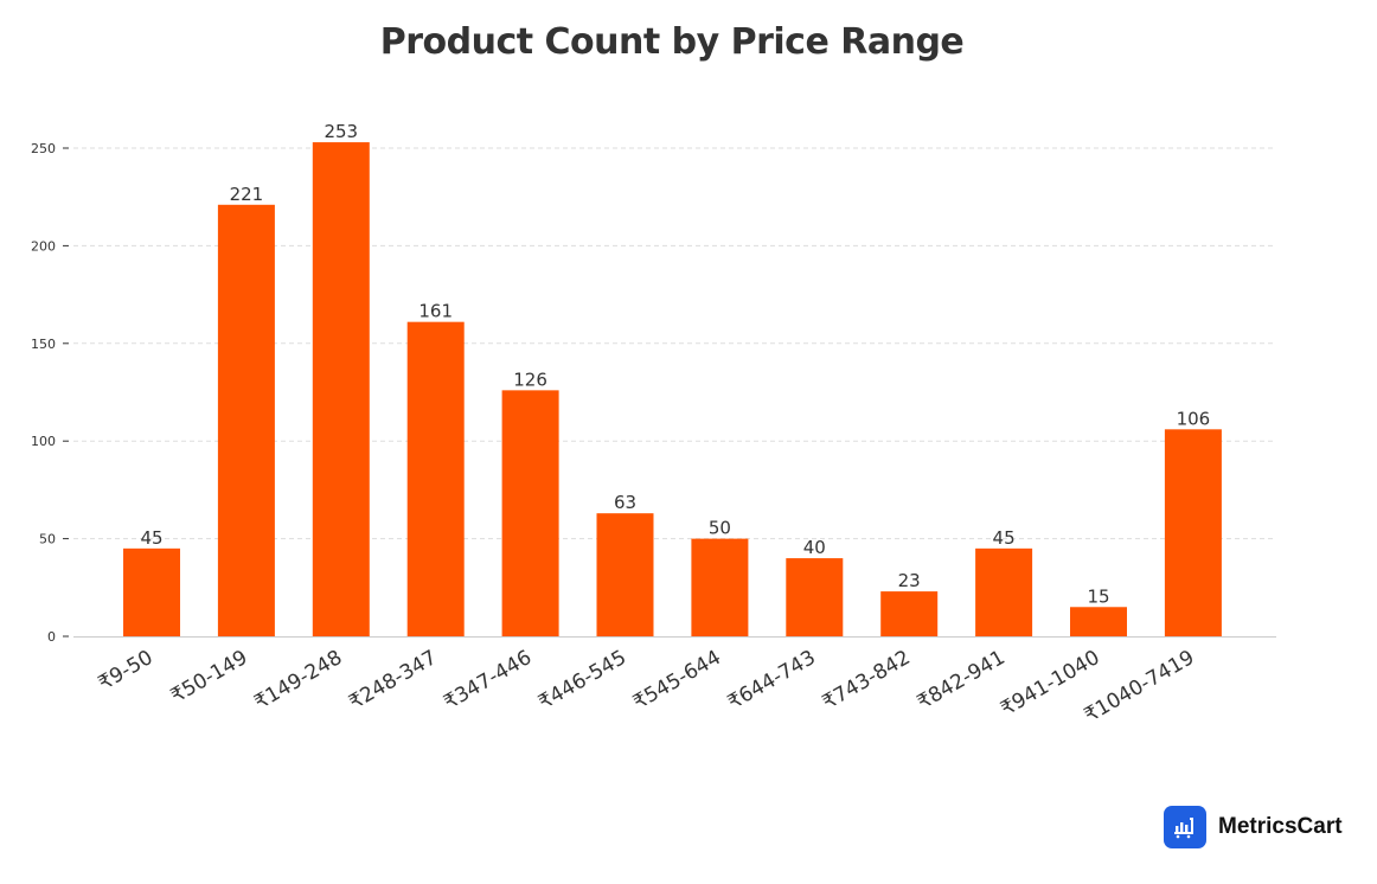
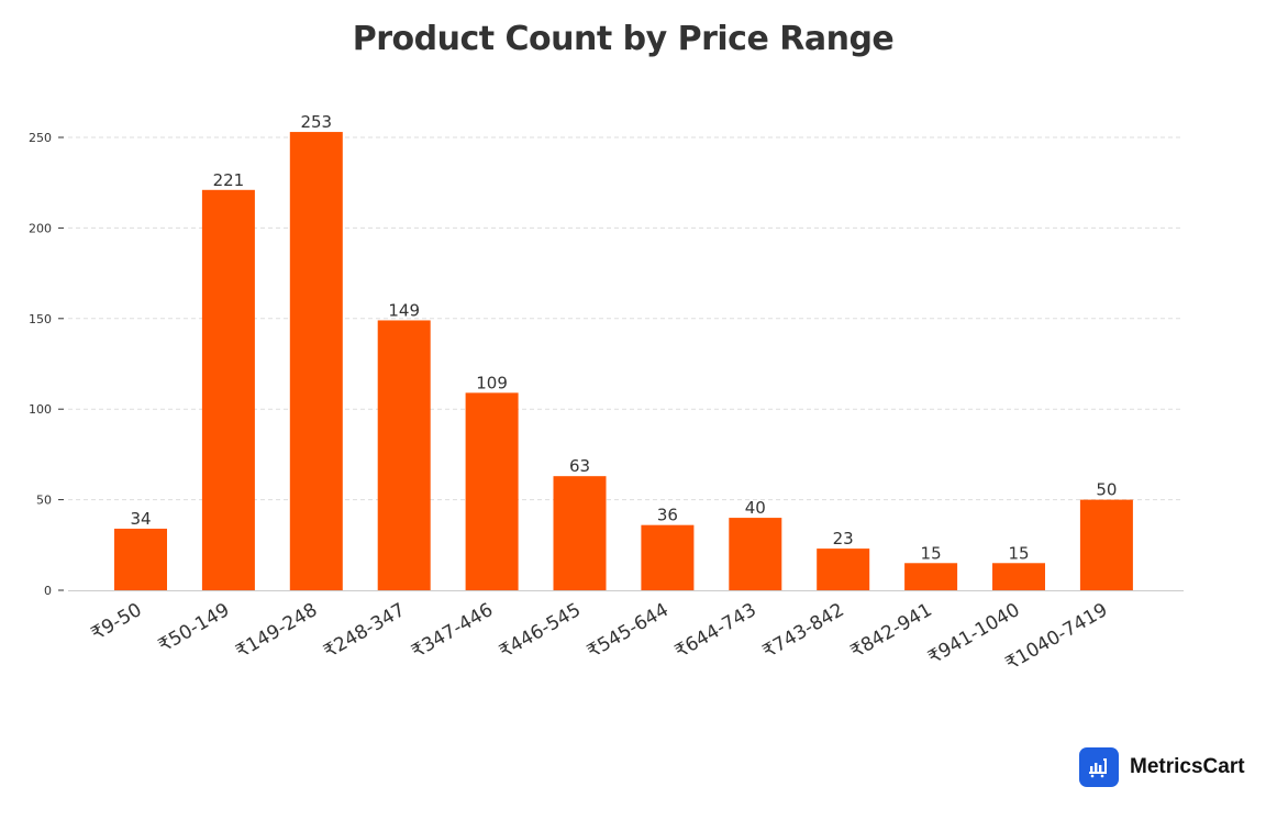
₹9-50: 45 -> 34
₹248-347: 161 -> 149
₹347-446: 126 -> 109
₹545-644: 50 -> 36
₹842-941: 45 -> 15
₹1040-7419: 106 -> 50
